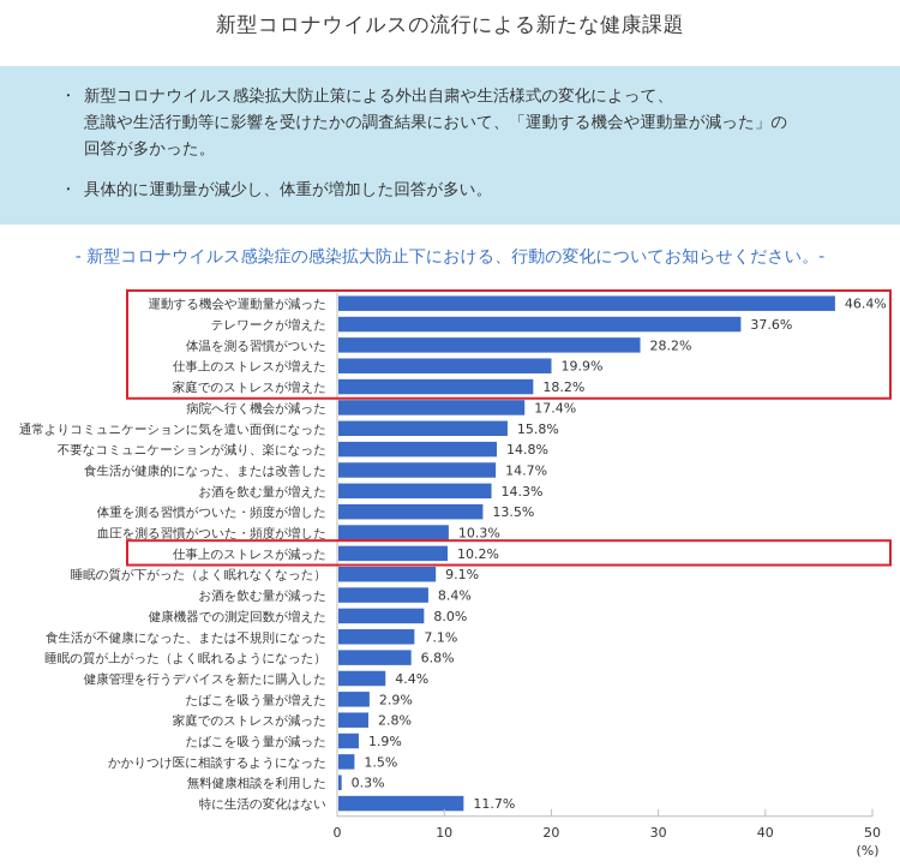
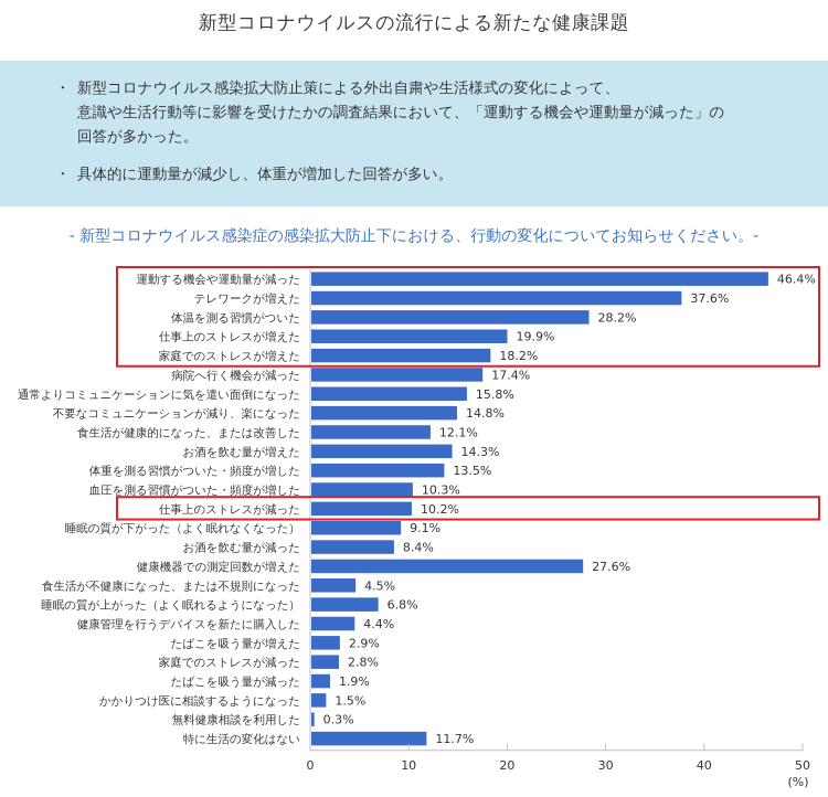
食生活が健康的になった、または改善した: 14.7% -> 12.1%
健康機器での測定回数が増えた: 8.0% -> 27.6%
食生活が不健康になった、または不規則になった: 7.1% -> 4.5%
